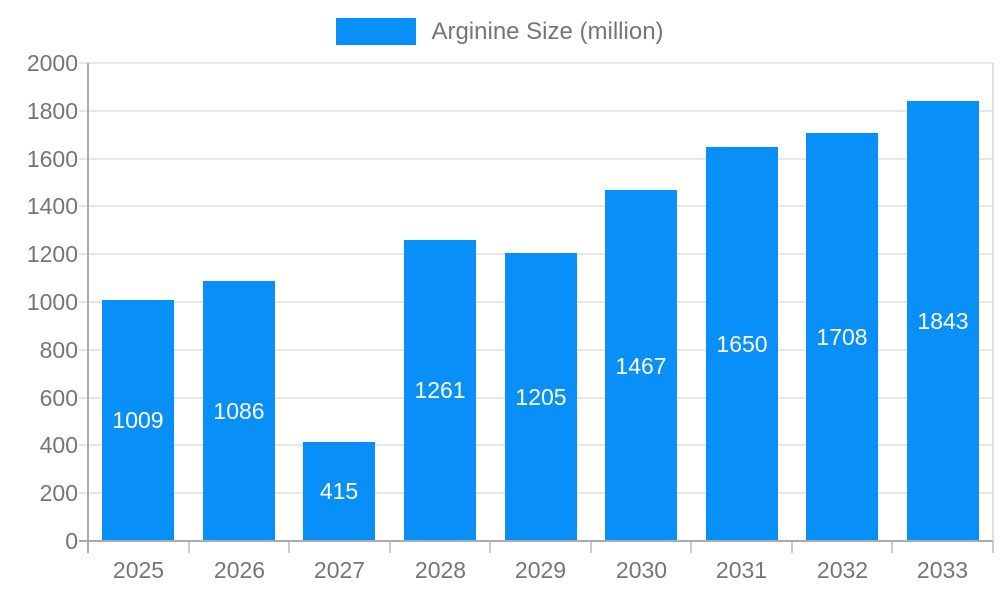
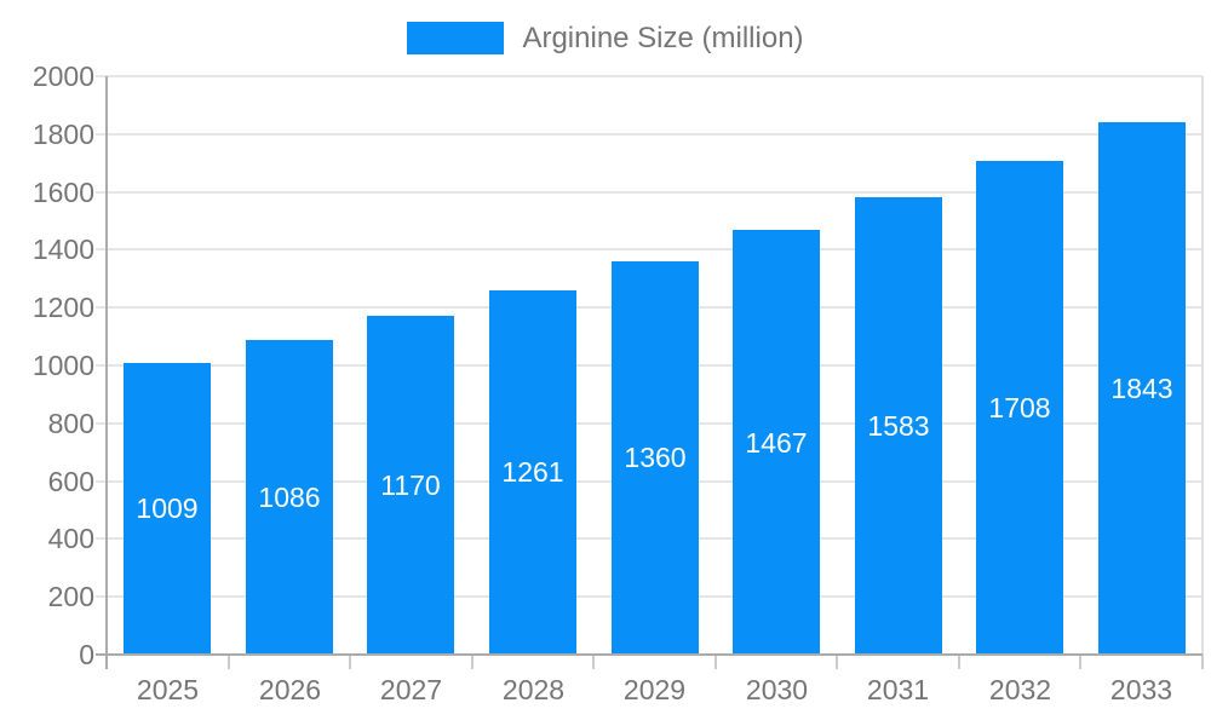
2027: 415 -> 1170
2029: 1205 -> 1360
2031: 1650 -> 1583
